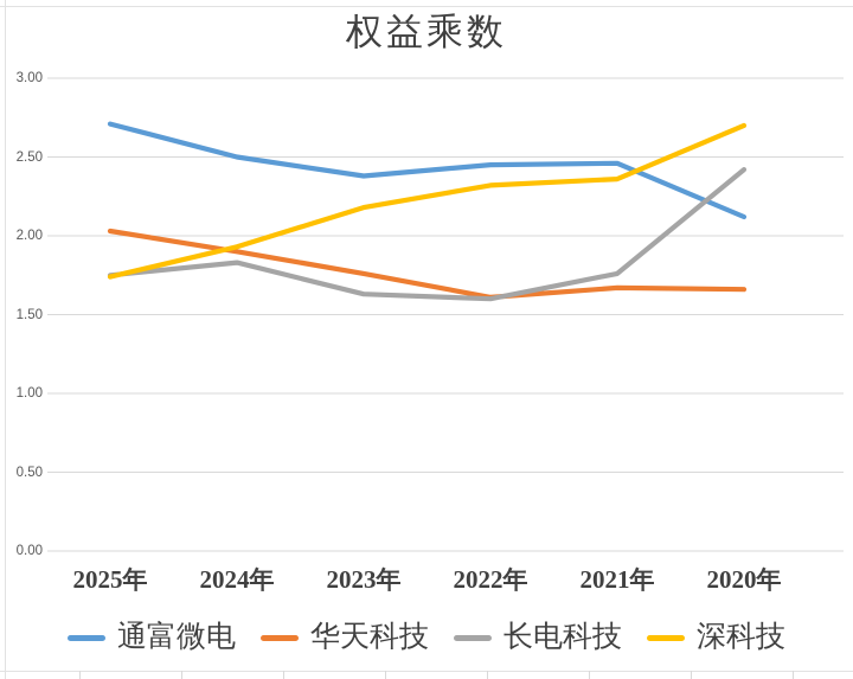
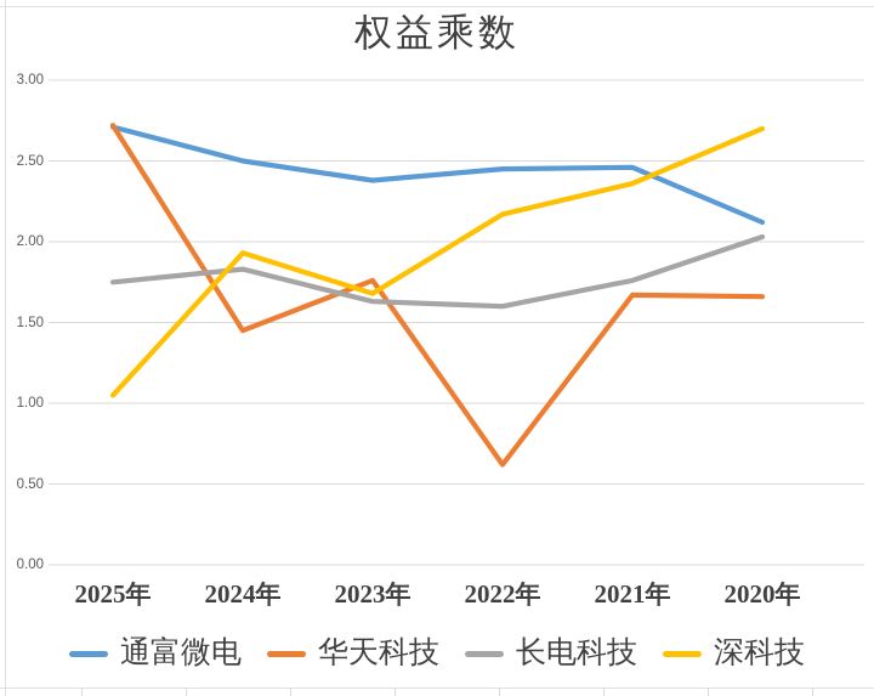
华天科技/2025年: 2.03 -> 2.72
深科技/2025年: 1.74 -> 1.05
华天科技/2024年: 1.90 -> 1.45
深科技/2023年: 2.18 -> 1.68
华天科技/2022年: 1.61 -> 0.62
深科技/2022年: 2.32 -> 2.17
长电科技/2020年: 2.42 -> 2.03
